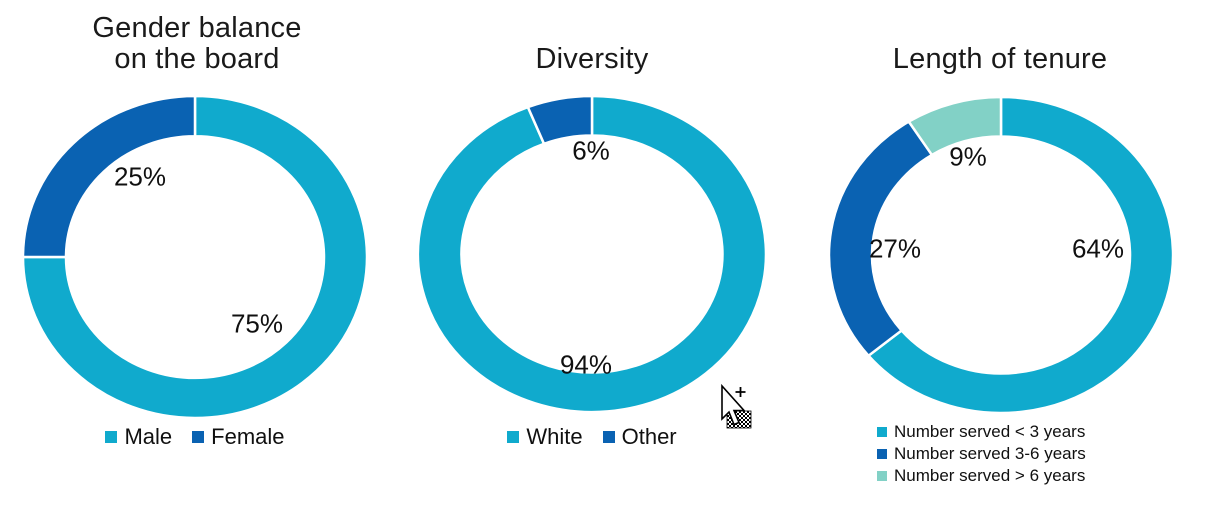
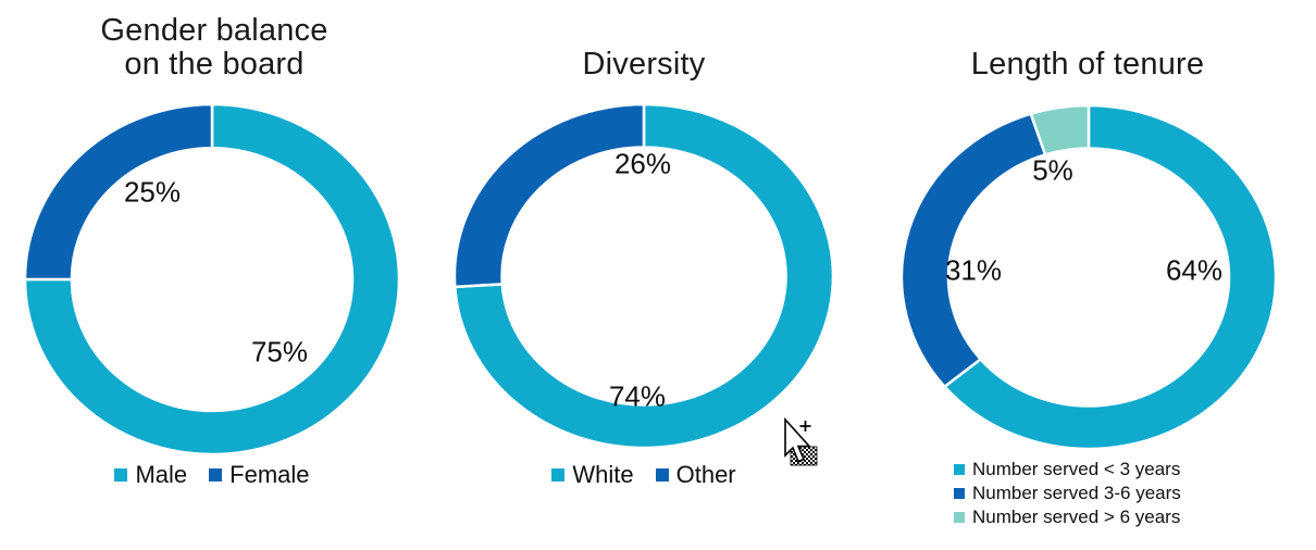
Diversity/White: 94% -> 74%
Diversity/Other: 6% -> 26%
Length of tenure/Number served 3-6 years: 27% -> 31%
Length of tenure/Number served > 6 years: 9% -> 5%
